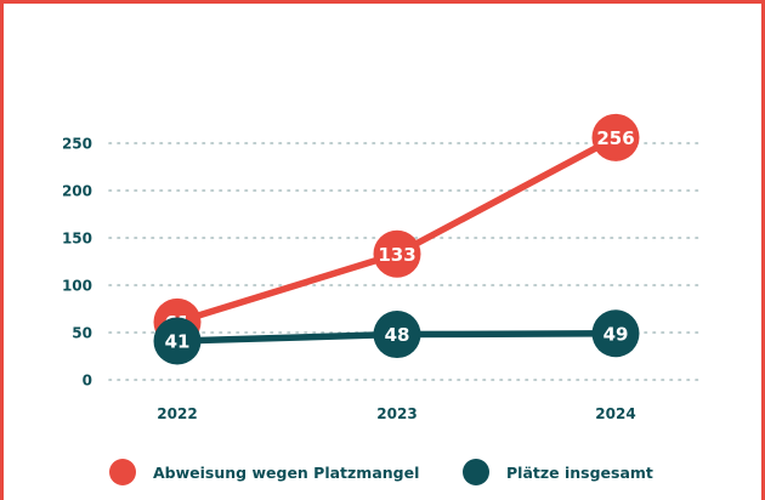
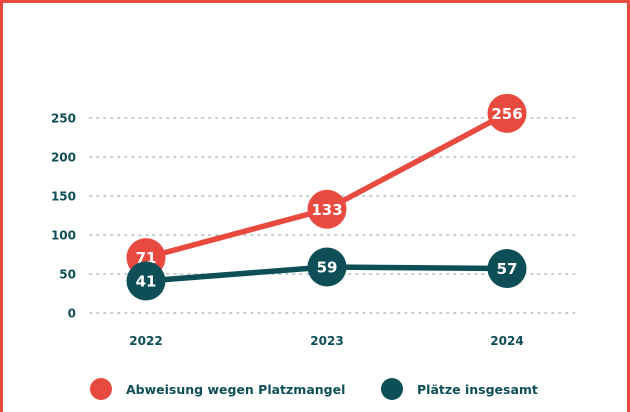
Abweisung wegen Platzmangel/2022: 61 -> 71
Plätze insgesamt/2023: 48 -> 59
Plätze insgesamt/2024: 49 -> 57
